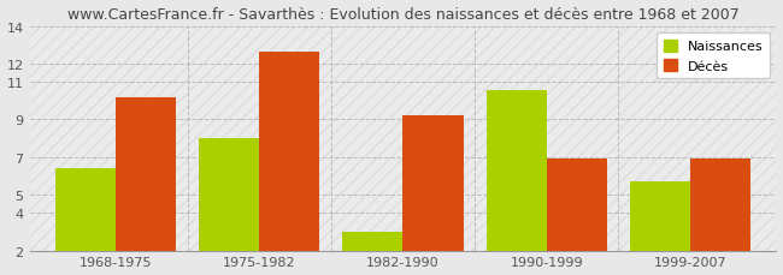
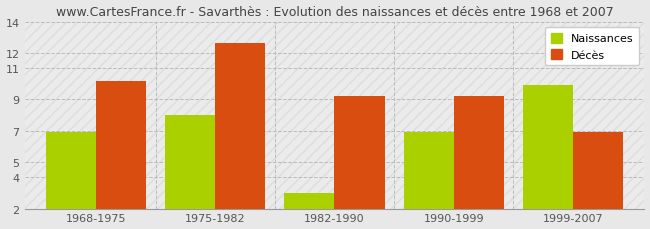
Naissances/1968-1975: 6.4 -> 6.9
Naissances/1990-1999: 10.6 -> 6.9
Décès/1990-1999: 6.9 -> 9.2
Naissances/1999-2007: 5.7 -> 9.9
